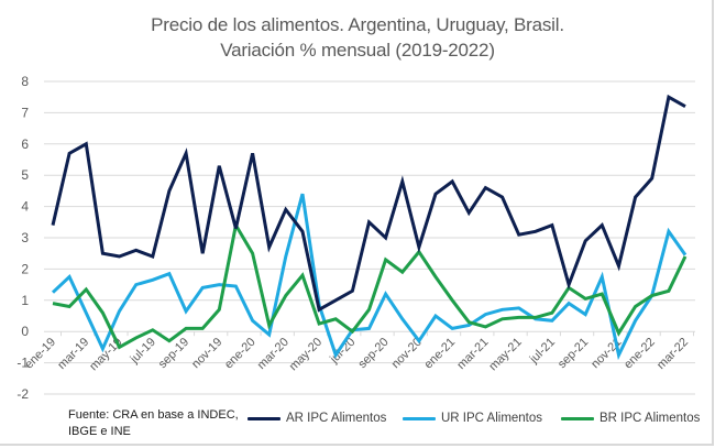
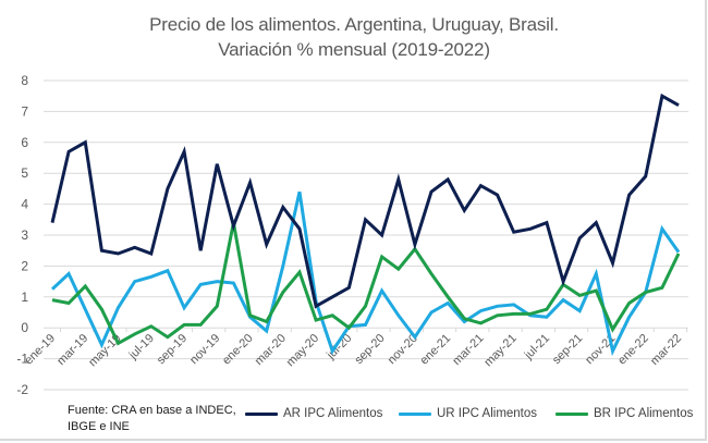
AR IPC Alimentos/ene-20: 5.7 -> 4.7
BR IPC Alimentos/ene-20: 2.5 -> 0.4
UR IPC Alimentos/mar-20: 2.4 -> 2.0
UR IPC Alimentos/ene-21: 0.1 -> 0.8
